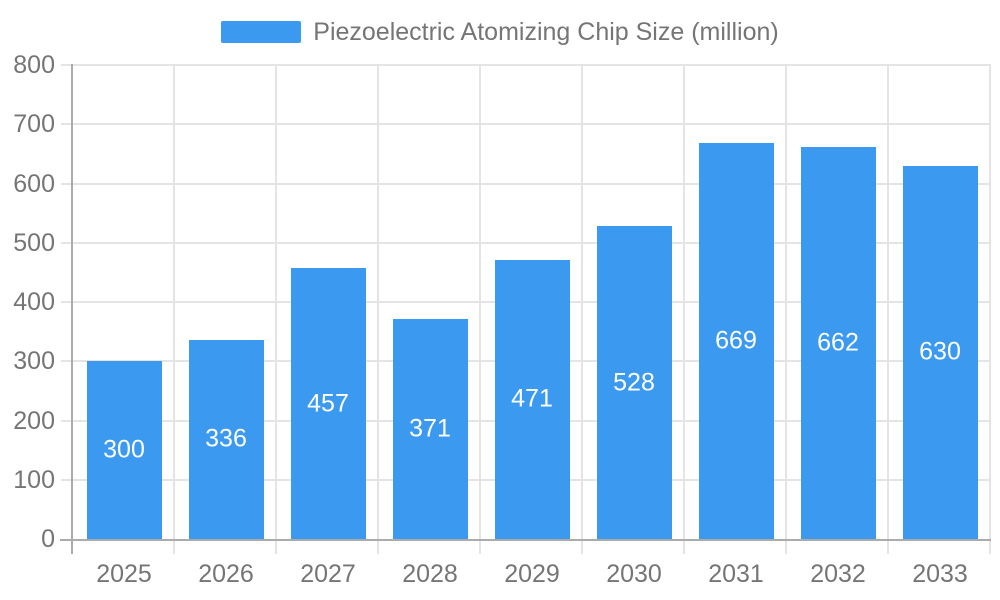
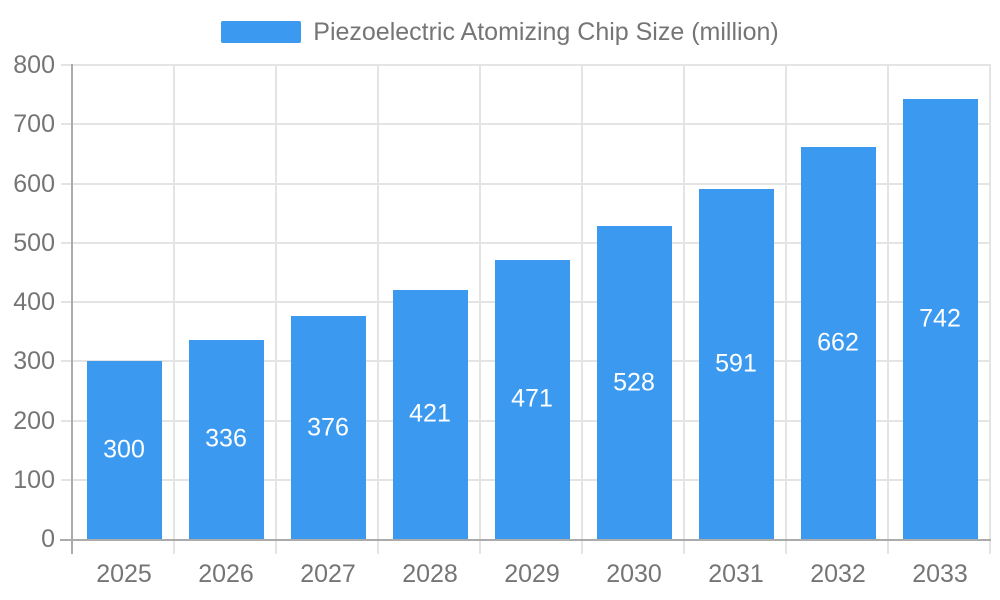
2027: 457 -> 376
2028: 371 -> 421
2031: 669 -> 591
2033: 630 -> 742
